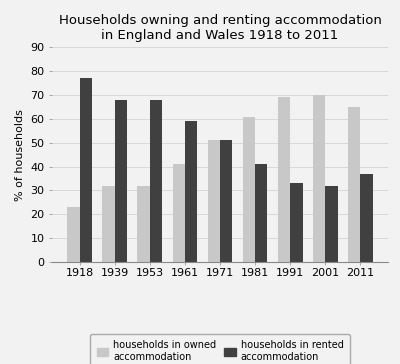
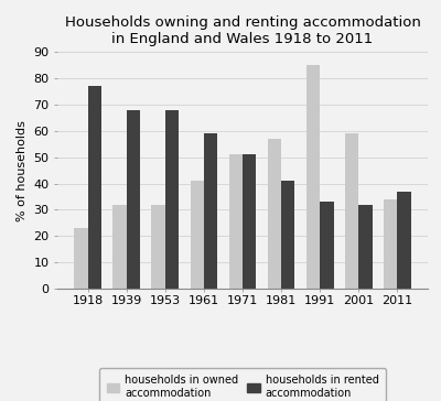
households in owned accommodation/1981: 61 -> 57
households in owned accommodation/1991: 69 -> 85
households in owned accommodation/2001: 70 -> 59
households in owned accommodation/2011: 65 -> 34
